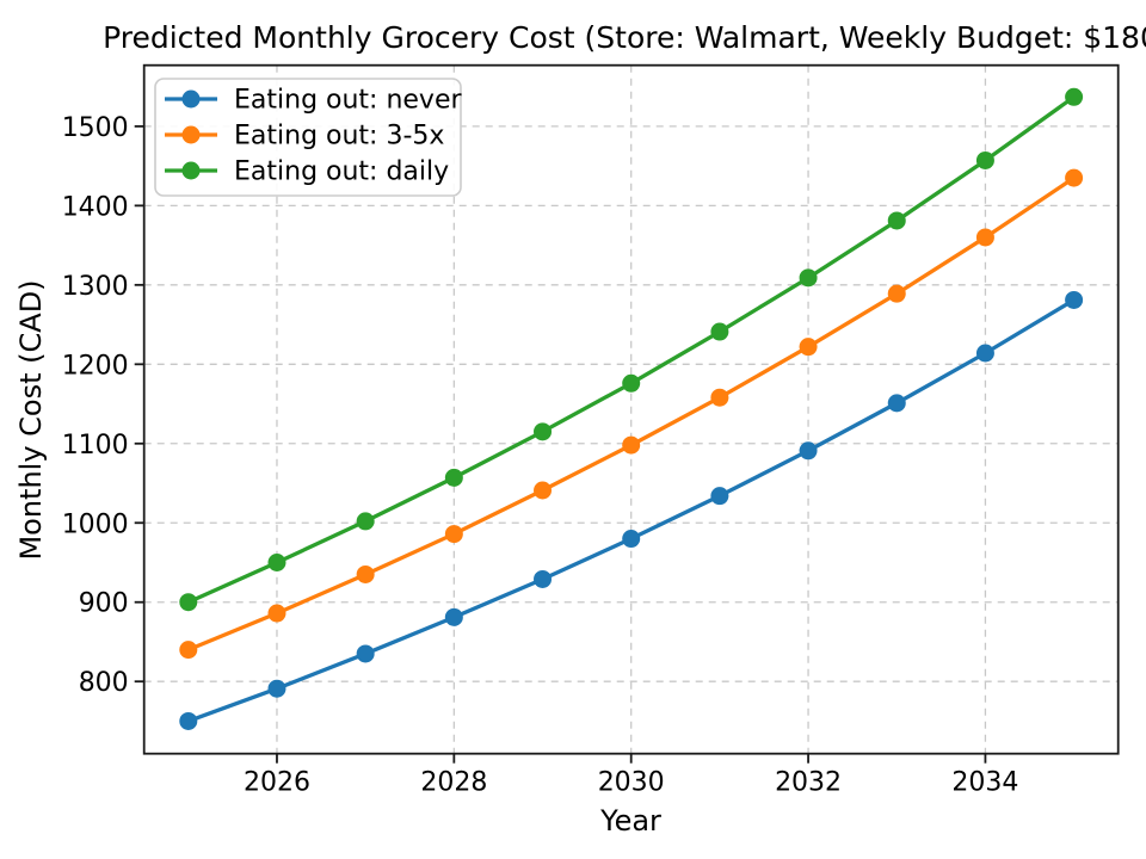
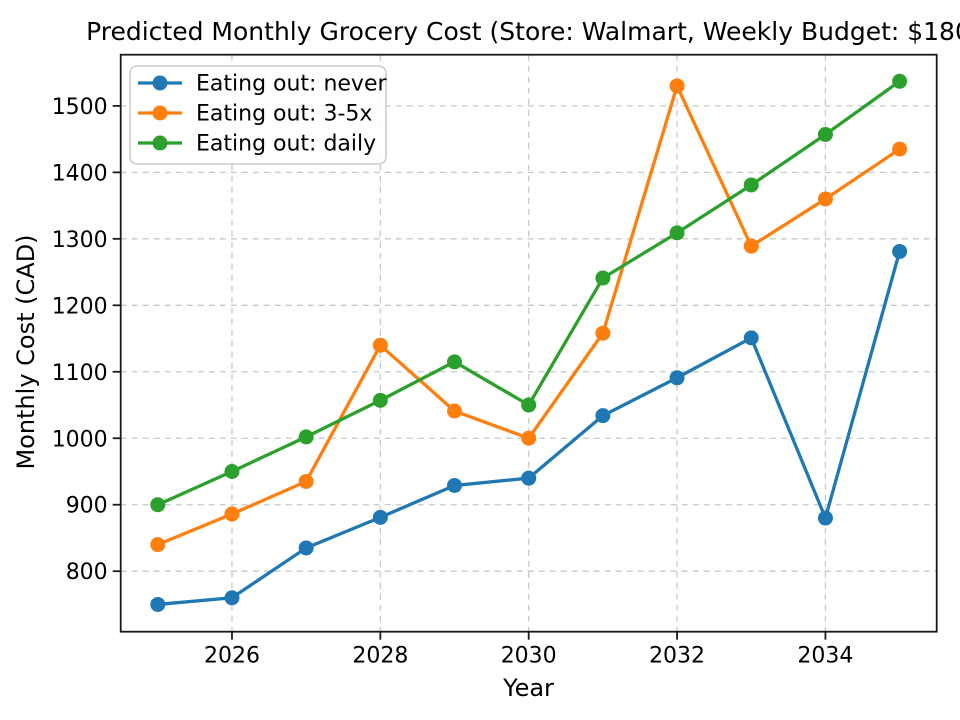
Eating out: never/2026: 790 -> 760
Eating out: 3-5x/2028: 990 -> 1140
Eating out: never/2030: 980 -> 940
Eating out: 3-5x/2030: 1100 -> 1000
Eating out: daily/2030: 1180 -> 1050
Eating out: 3-5x/2032: 1220 -> 1530
Eating out: never/2034: 1210 -> 880
